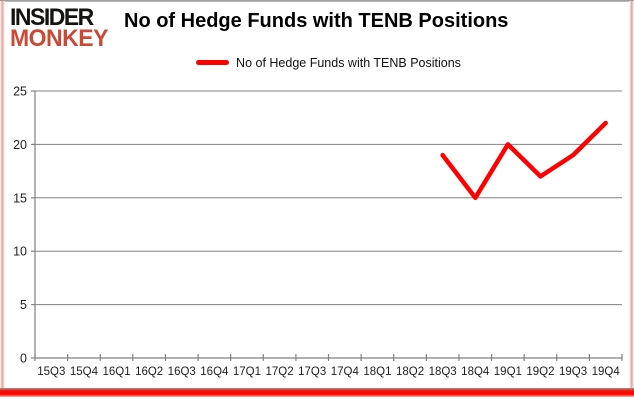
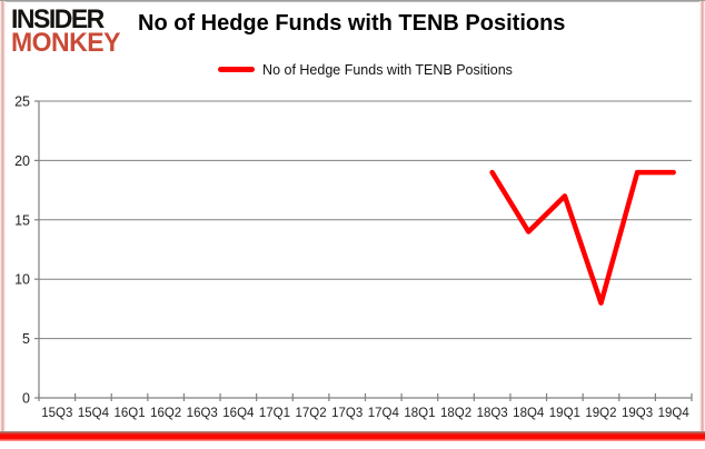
18Q4: 15 -> 14
19Q1: 20 -> 17
19Q2: 17 -> 8
19Q4: 22 -> 19
